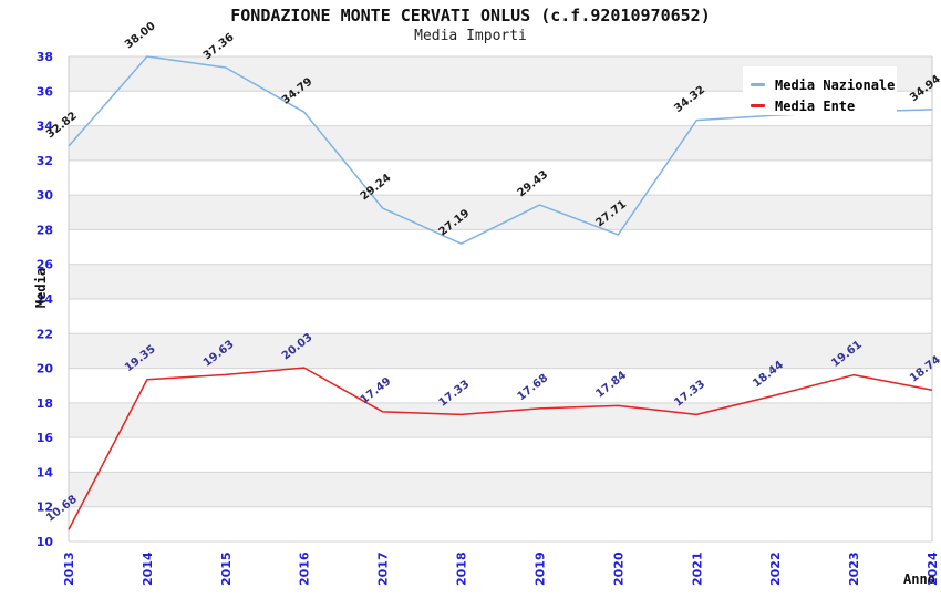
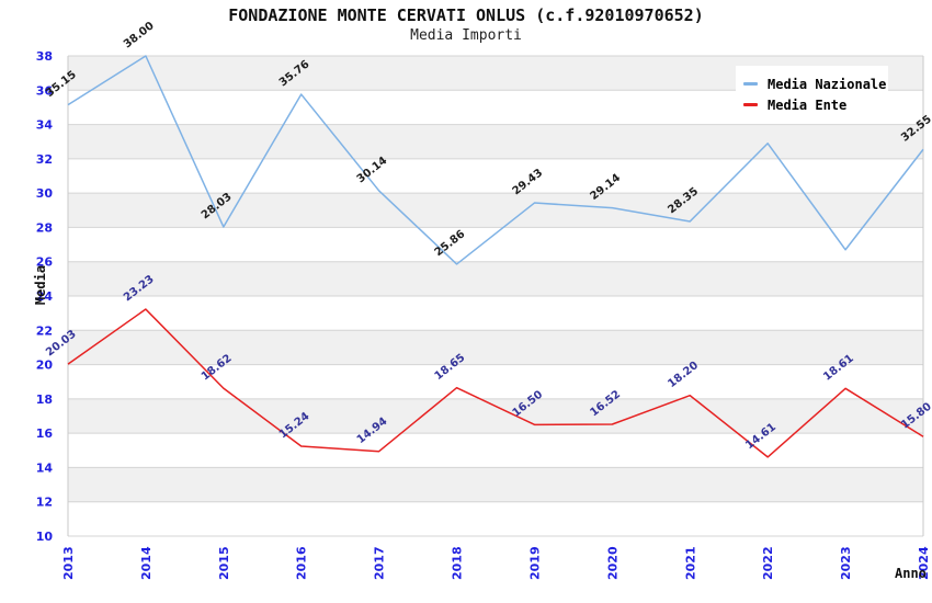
Media Nazionale/2013: 32.82 -> 35.15
Media Ente/2013: 10.68 -> 20.03
Media Ente/2014: 19.35 -> 23.23
Media Nazionale/2015: 37.36 -> 28.03
Media Ente/2015: 19.63 -> 18.62
Media Nazionale/2016: 34.79 -> 35.76
Media Ente/2016: 20.03 -> 15.24
Media Nazionale/2017: 29.24 -> 30.14
Media Ente/2017: 17.49 -> 14.94
Media Nazionale/2018: 27.19 -> 25.86
Media Ente/2018: 17.33 -> 18.65
Media Ente/2019: 17.68 -> 16.50
Media Nazionale/2020: 27.71 -> 29.14
Media Ente/2020: 17.84 -> 16.52
Media Nazionale/2021: 34.32 -> 28.35
Media Ente/2021: 17.33 -> 18.20
Media Nazionale/2022: 34.6 -> 32.9
Media Ente/2022: 18.44 -> 14.61
Media Nazionale/2023: 34.8 -> 26.7
Media Ente/2023: 19.61 -> 18.61
Media Nazionale/2024: 34.94 -> 32.55
Media Ente/2024: 18.74 -> 15.80
